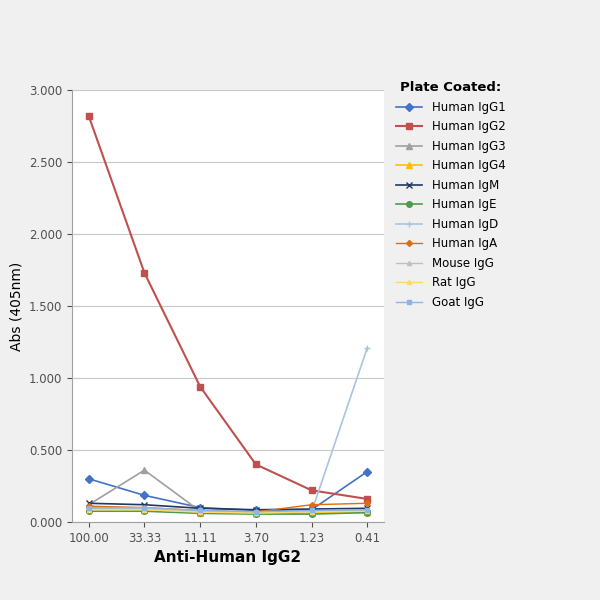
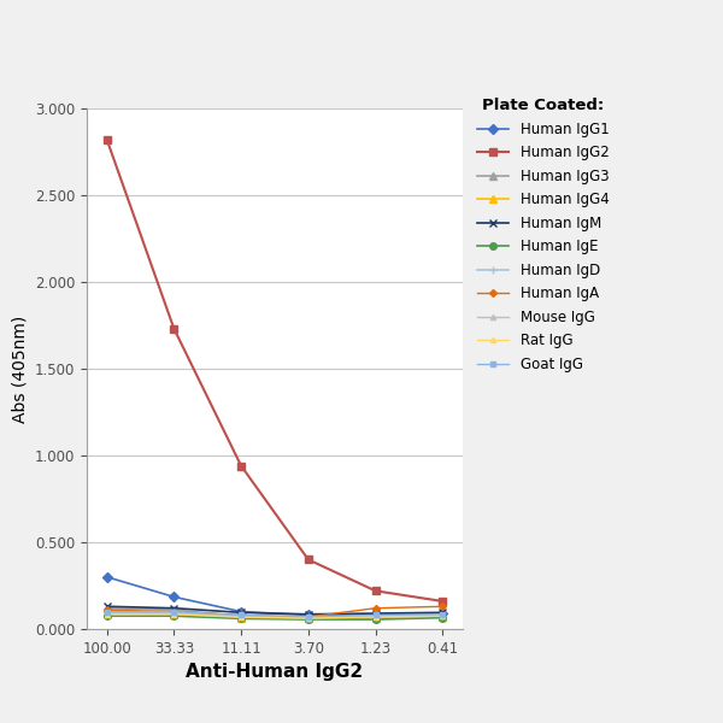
Human IgG3/33.33: 0.36 -> 0.11
Human IgG1/0.41: 0.35 -> 0.09
Human IgD/0.41: 1.21 -> 0.07
